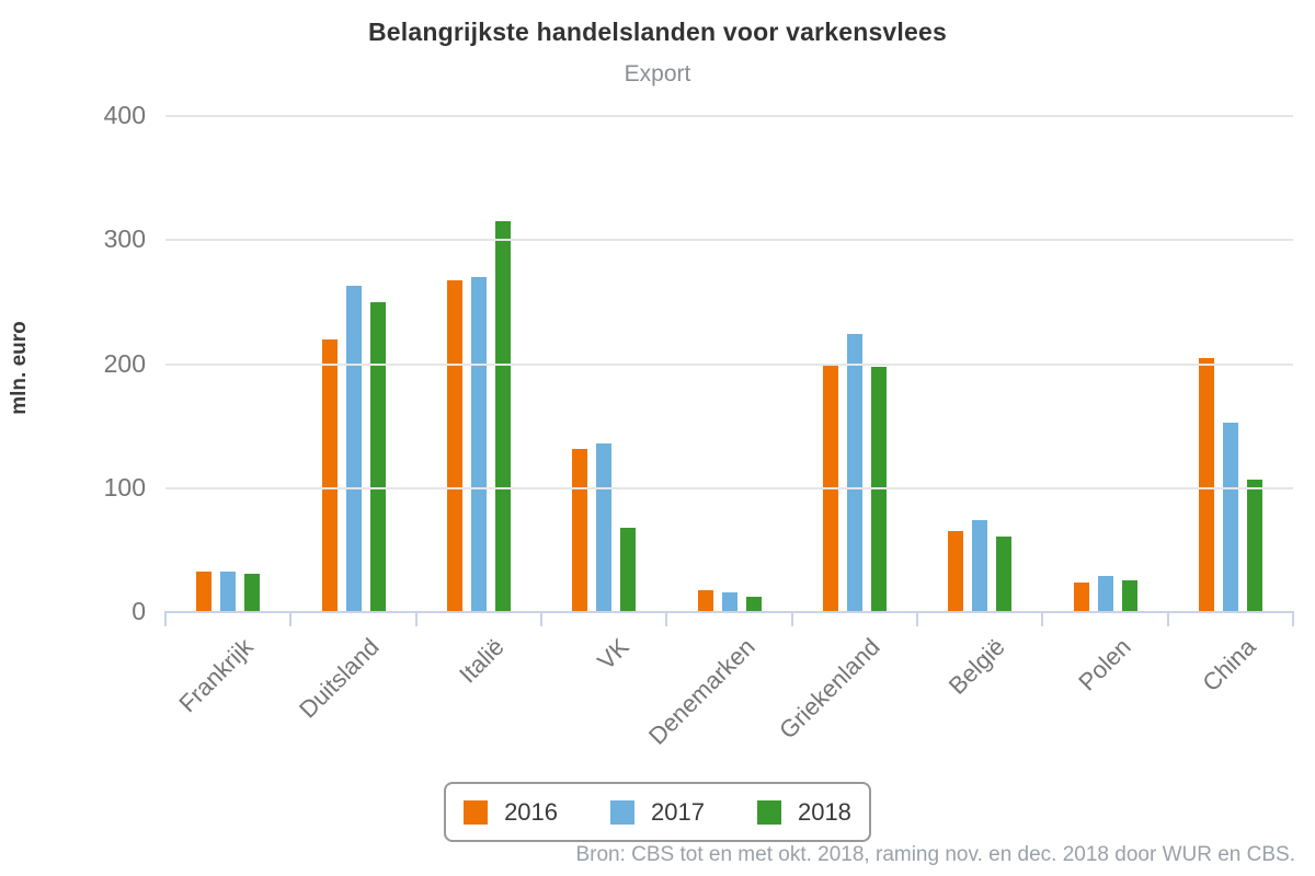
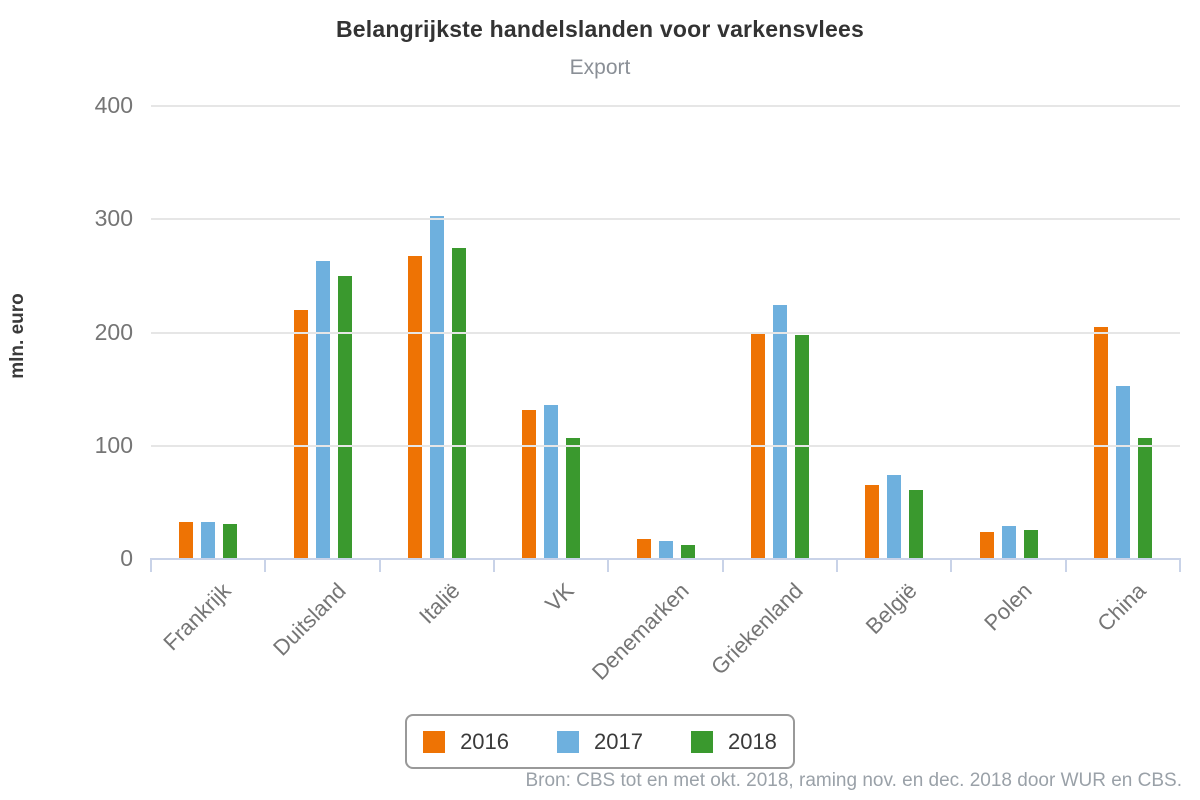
2017/Italië: 270 -> 303
2018/Italië: 315 -> 275
2018/VK: 68 -> 107
